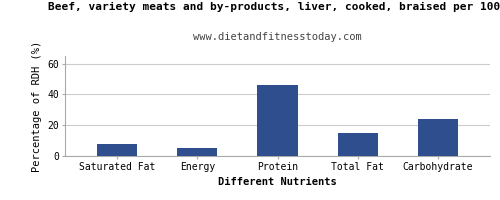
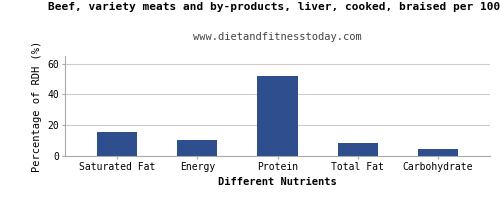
Saturated Fat: 8 -> 16
Energy: 5 -> 10
Protein: 46 -> 52
Total Fat: 15 -> 8
Carbohydrate: 24 -> 4
